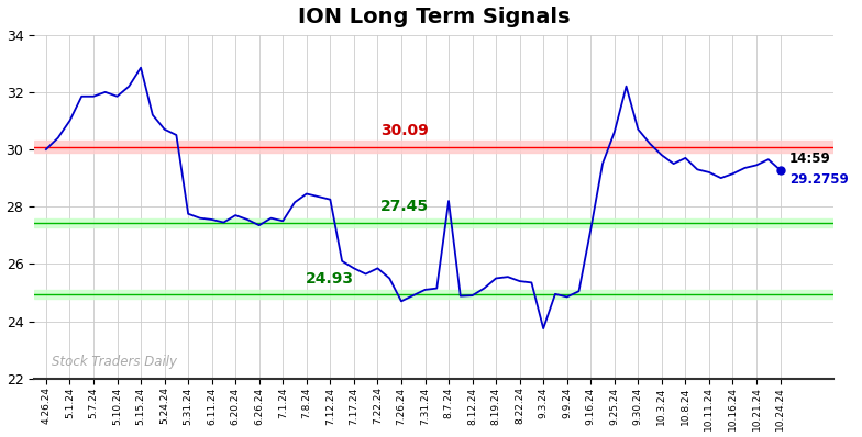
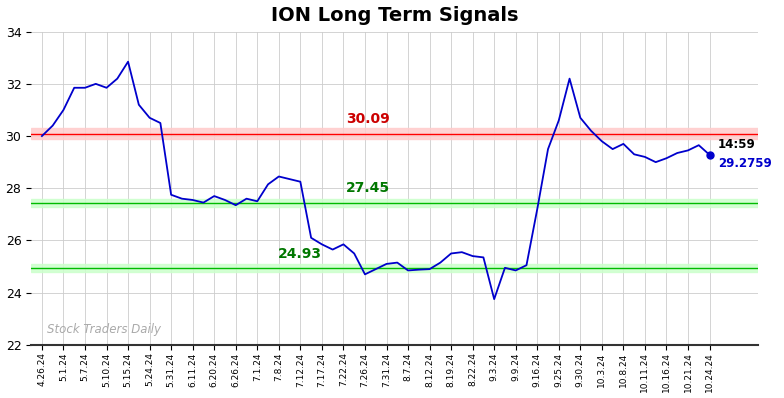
8.7.24: 28.20 -> 24.85
